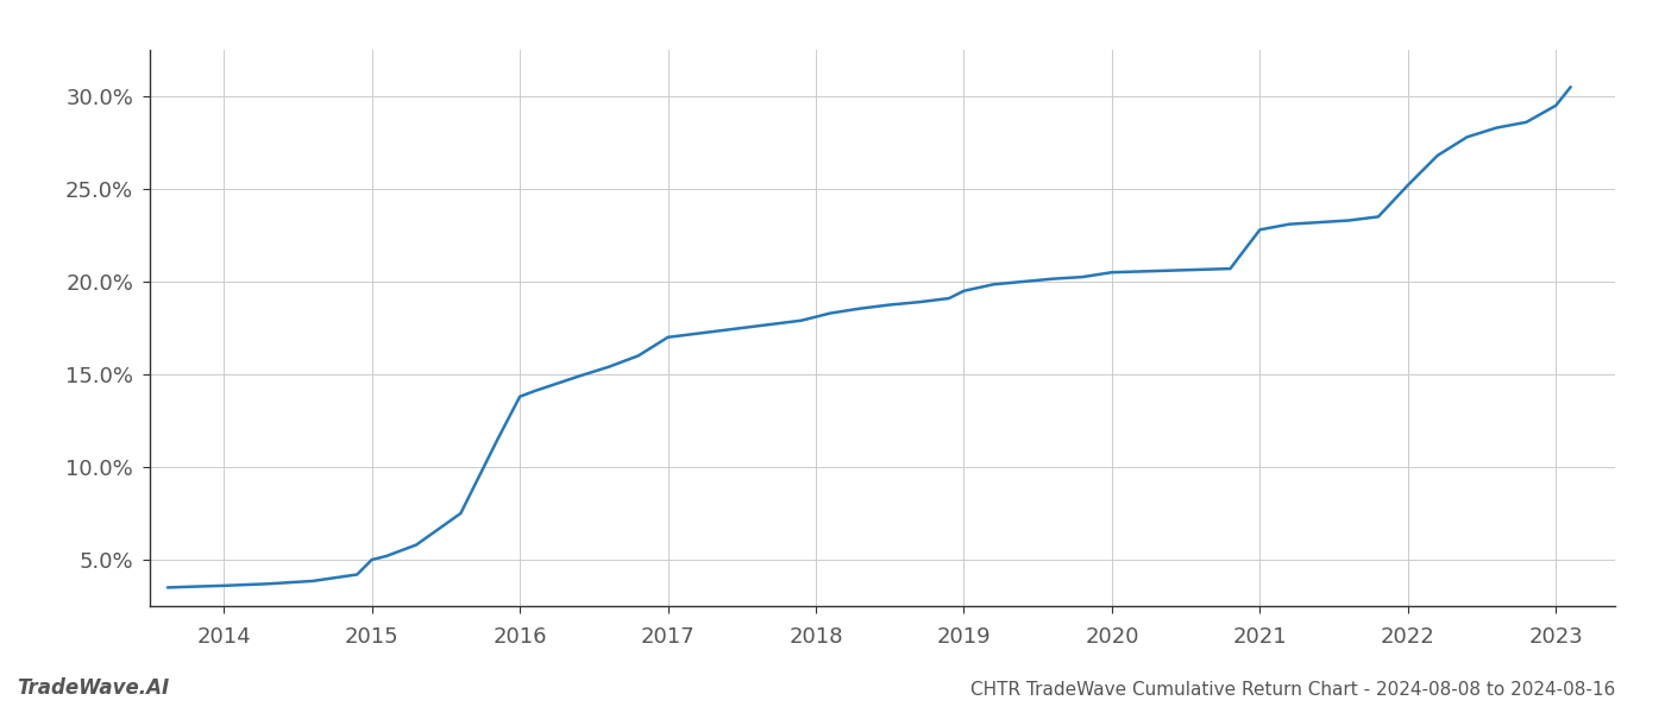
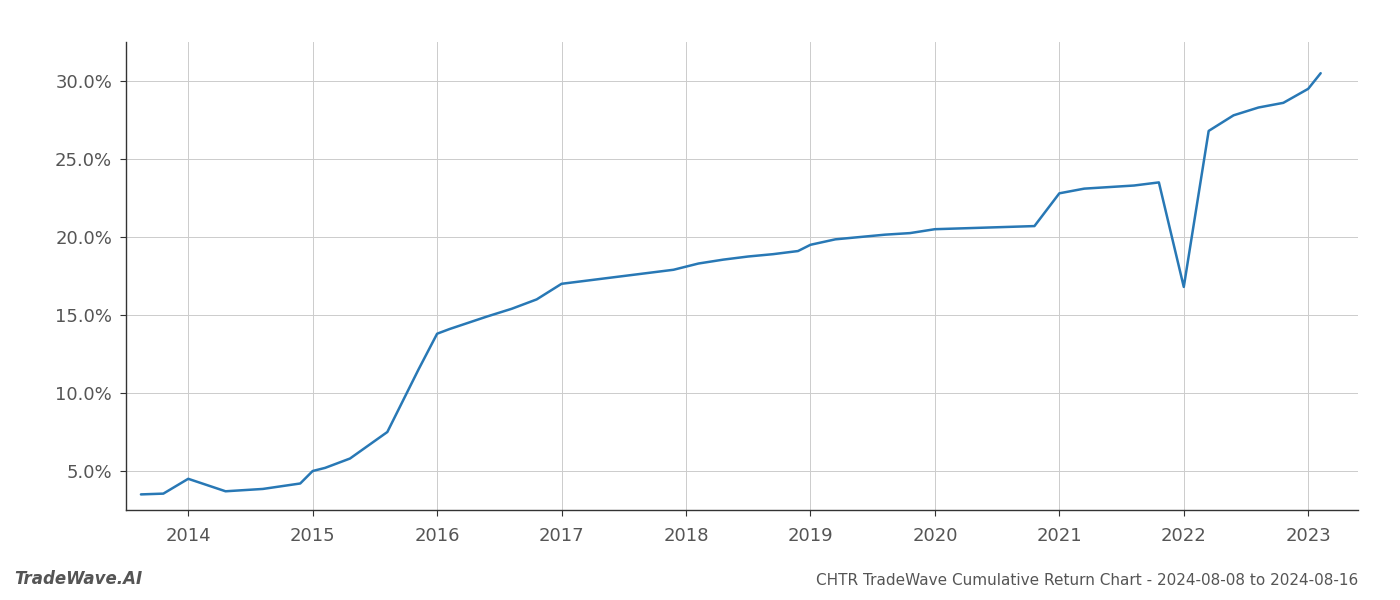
2014: 3.6% -> 4.5%
2022: 25.2% -> 16.8%
